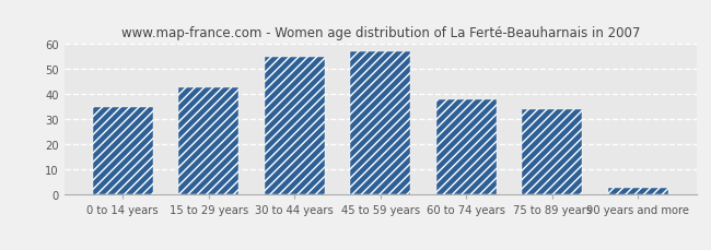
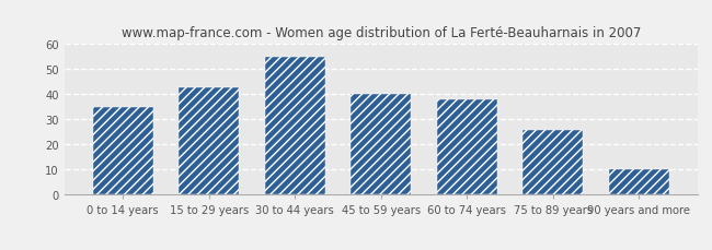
45 to 59 years: 57 -> 40
75 to 89 years: 34 -> 26
90 years and more: 3 -> 10
